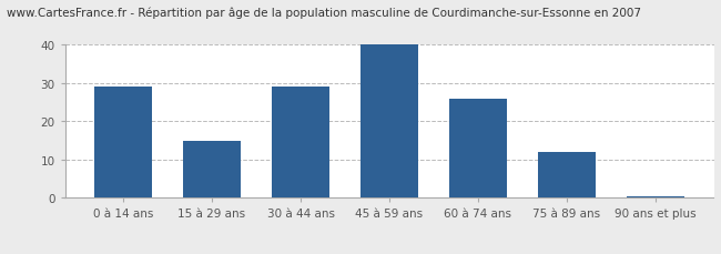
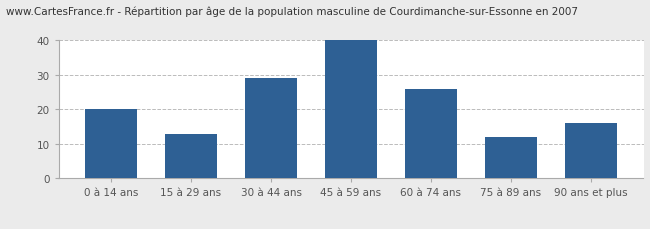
0 à 14 ans: 29.0 -> 20.0
15 à 29 ans: 15.0 -> 13.0
90 ans et plus: 0.5 -> 16.0
